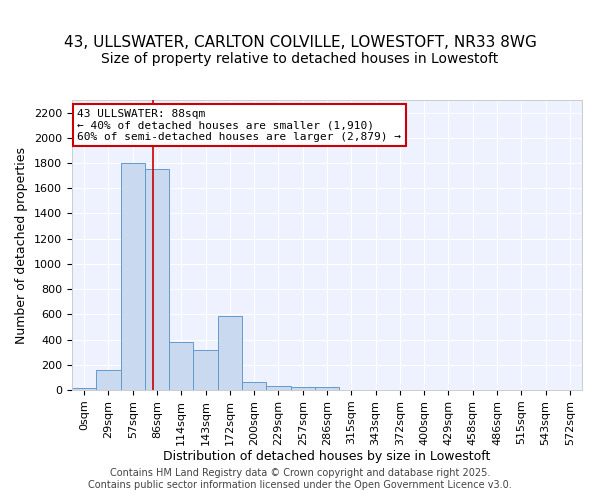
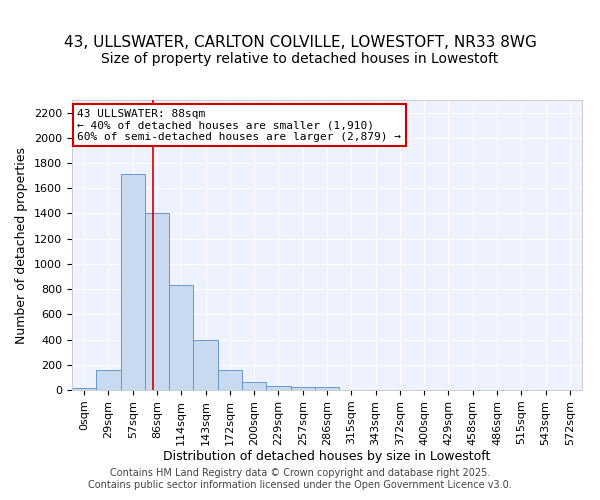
57sqm: 1800 -> 1710
86sqm: 1750 -> 1400
114sqm: 380 -> 840
143sqm: 320 -> 400
172sqm: 590 -> 160
